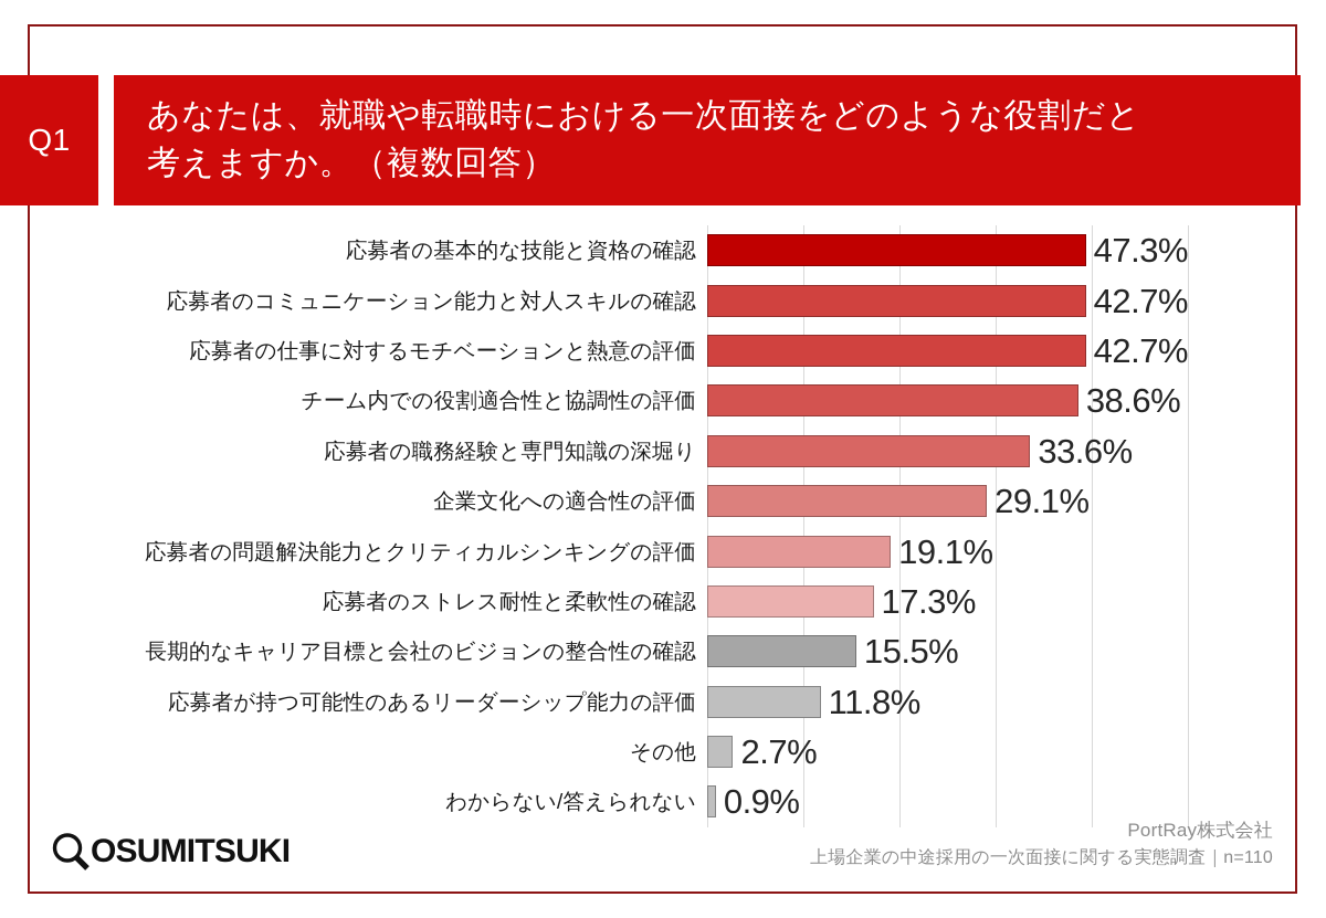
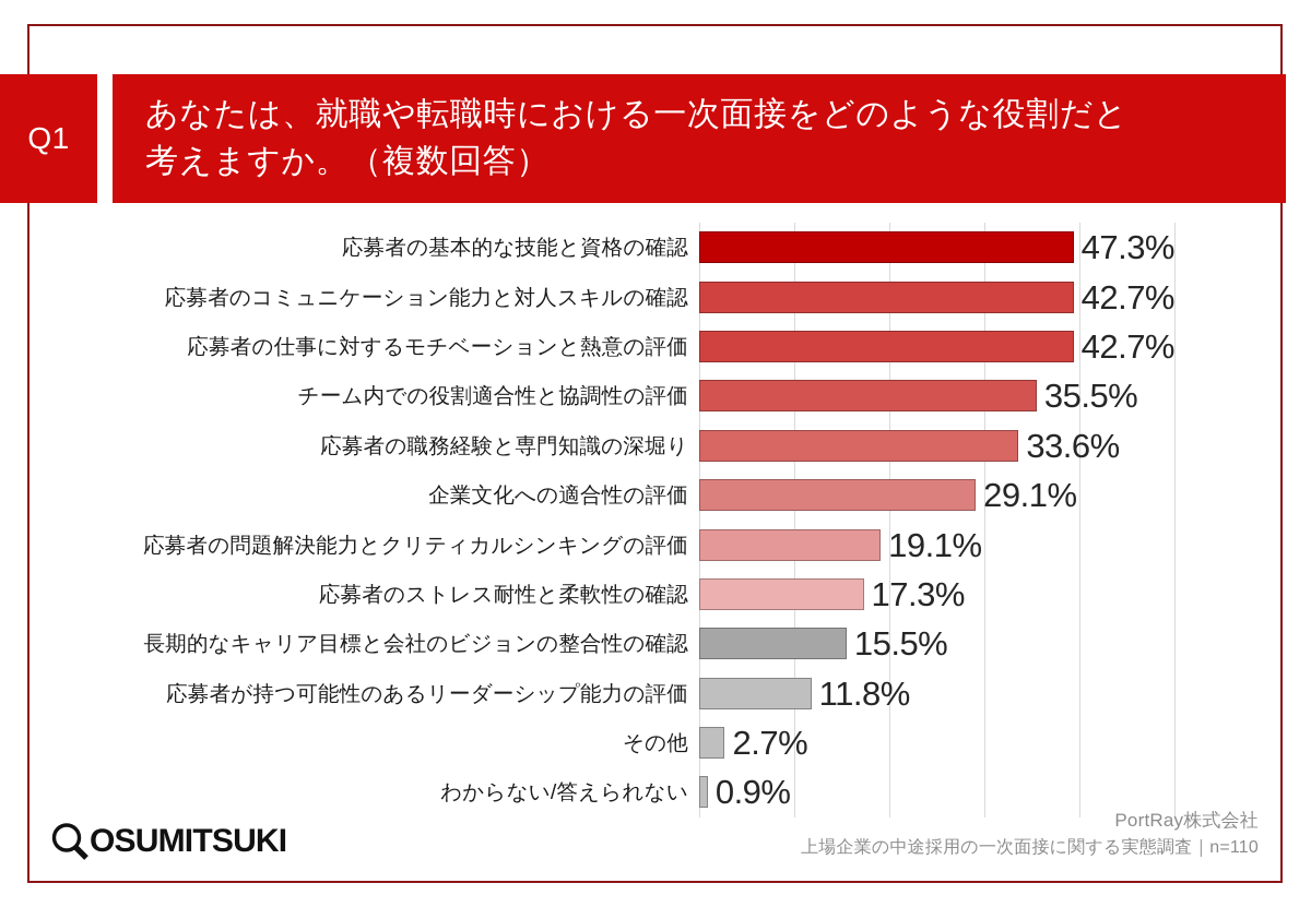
チーム内での役割適合性と協調性の評価: 38.6% -> 35.5%
